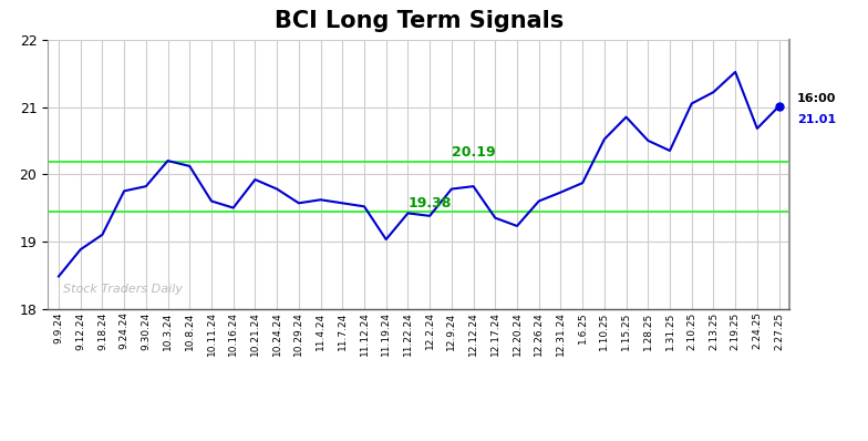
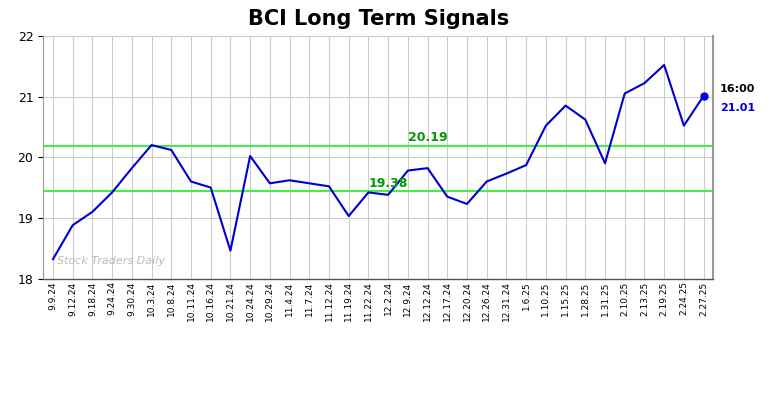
9.9.24: 18.48 -> 18.32
9.24.24: 19.75 -> 19.42
10.21.24: 19.92 -> 18.46
10.24.24: 19.78 -> 20.02
1.28.25: 20.50 -> 20.62
1.31.25: 20.35 -> 19.90
2.24.25: 20.68 -> 20.52
